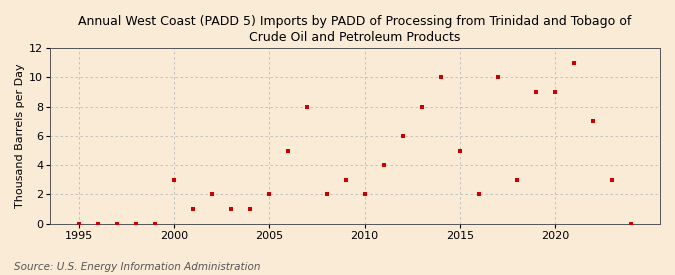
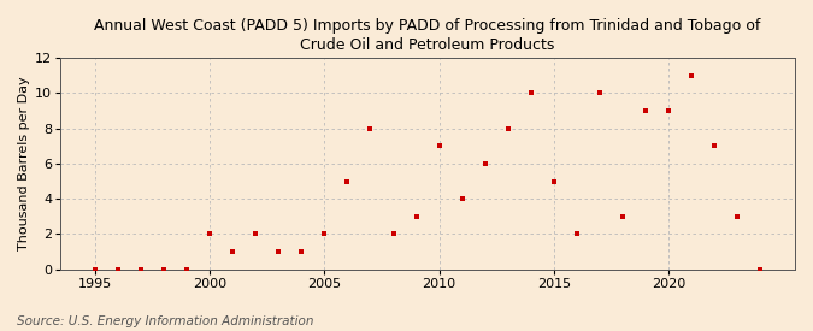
2000: 3 -> 2
2010: 2 -> 7
